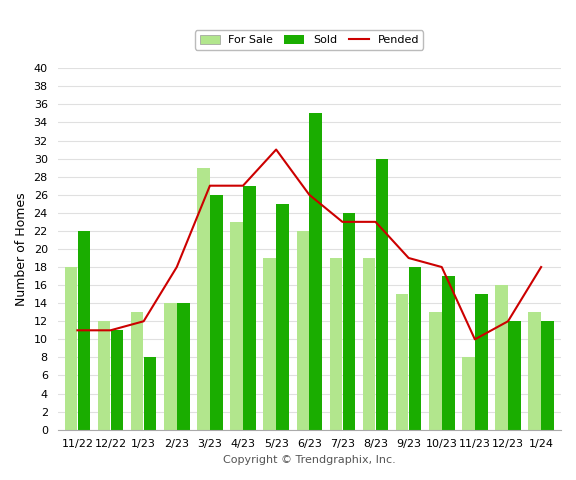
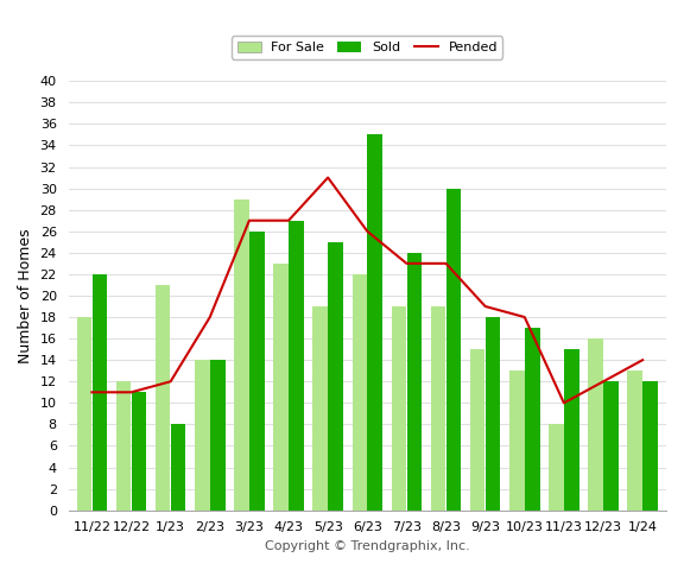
For Sale/1/23: 13 -> 21
Pended/1/24: 18 -> 14
